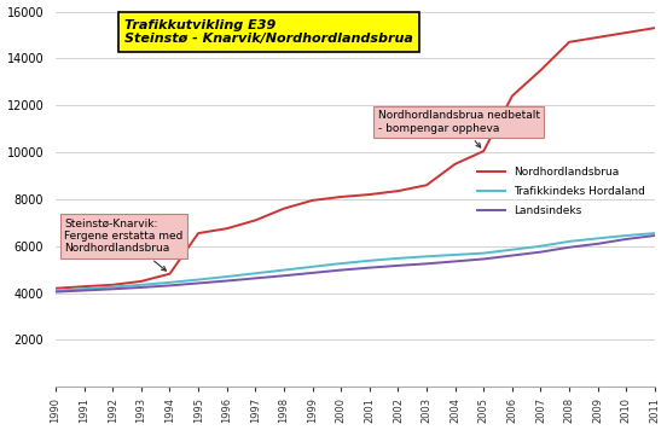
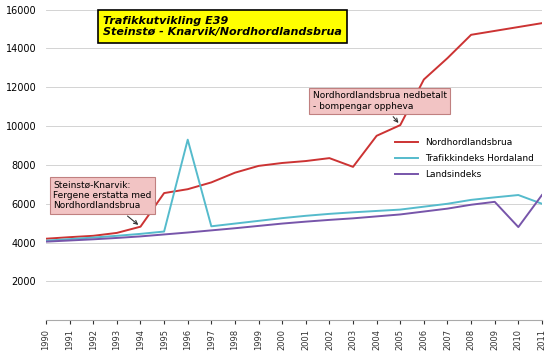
Trafikkindeks Hordaland/1996: 4700 -> 9300
Nordhordlandsbrua/2003: 8600 -> 7900
Landsindeks/2010: 6300 -> 4800
Trafikkindeks Hordaland/2011: 6600 -> 6000
